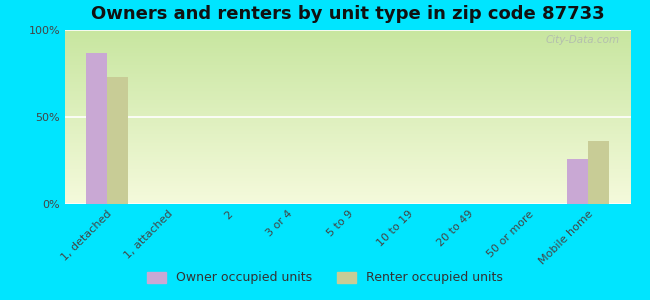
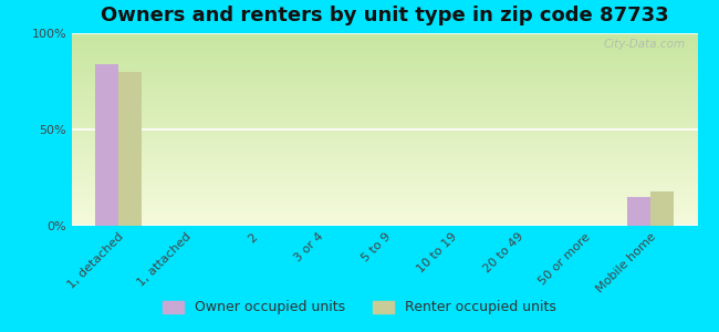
Owner occupied units/1, detached: 87% -> 84%
Renter occupied units/1, detached: 73% -> 80%
Owner occupied units/Mobile home: 26% -> 15%
Renter occupied units/Mobile home: 36% -> 18%
